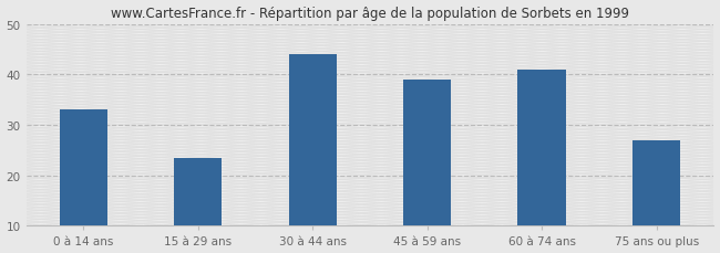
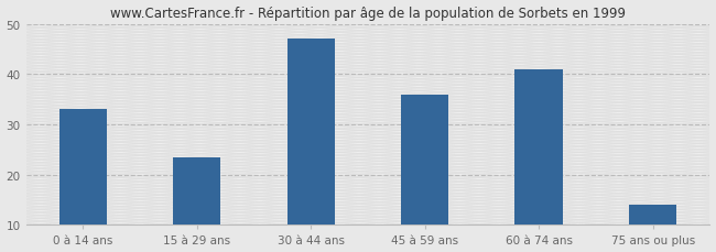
30 à 44 ans: 44.0 -> 47.0
45 à 59 ans: 39.0 -> 36.0
75 ans ou plus: 27.0 -> 14.0
